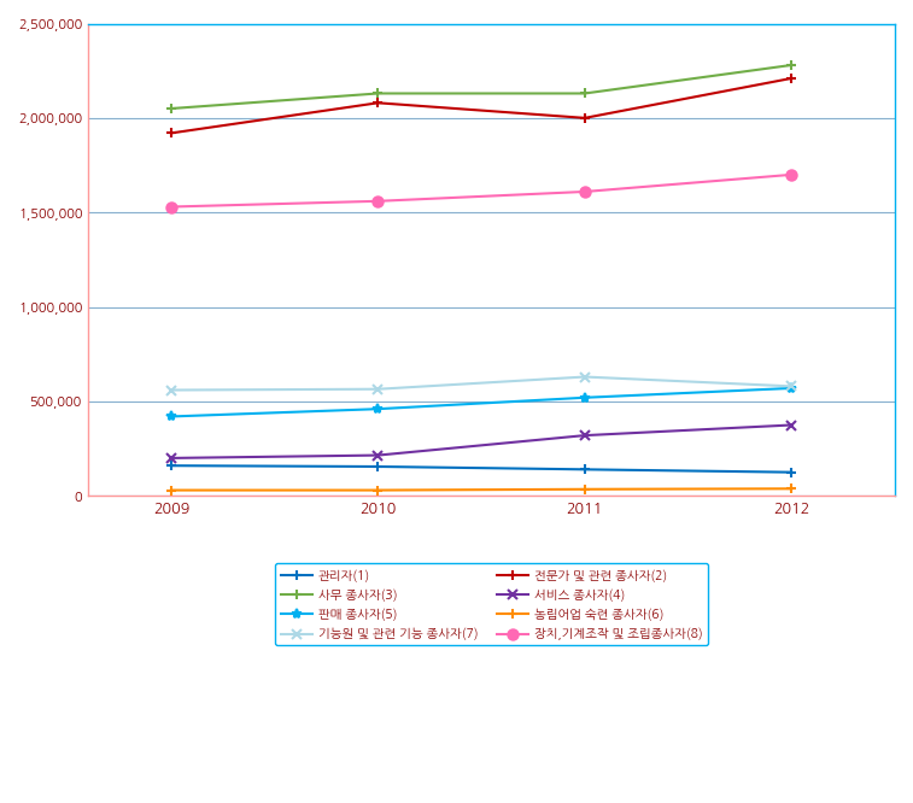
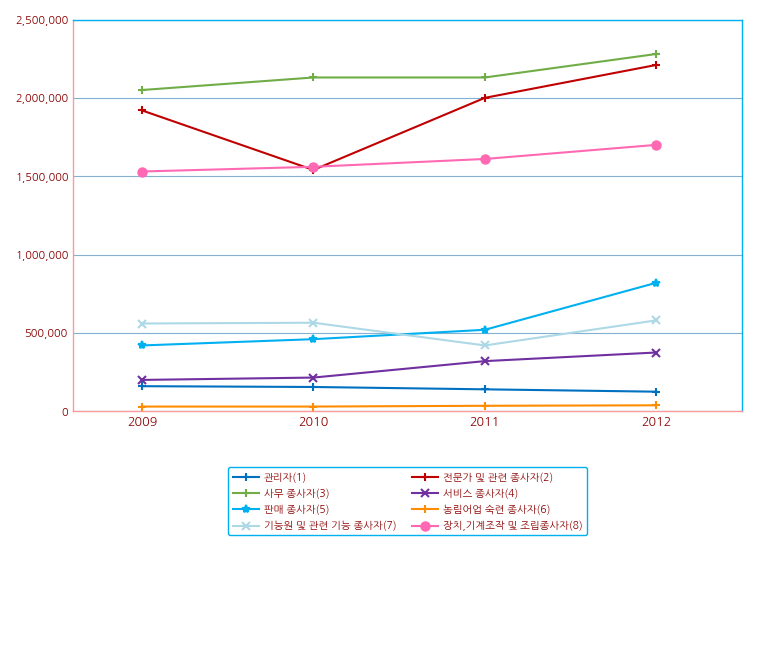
전문가 및 관련 종사자(2)/2010: 2,080,000 -> 1,540,000
기능원 및 관련 기능 종사자(7)/2011: 630,000 -> 420,000
판매 종사자(5)/2012: 570,000 -> 820,000
